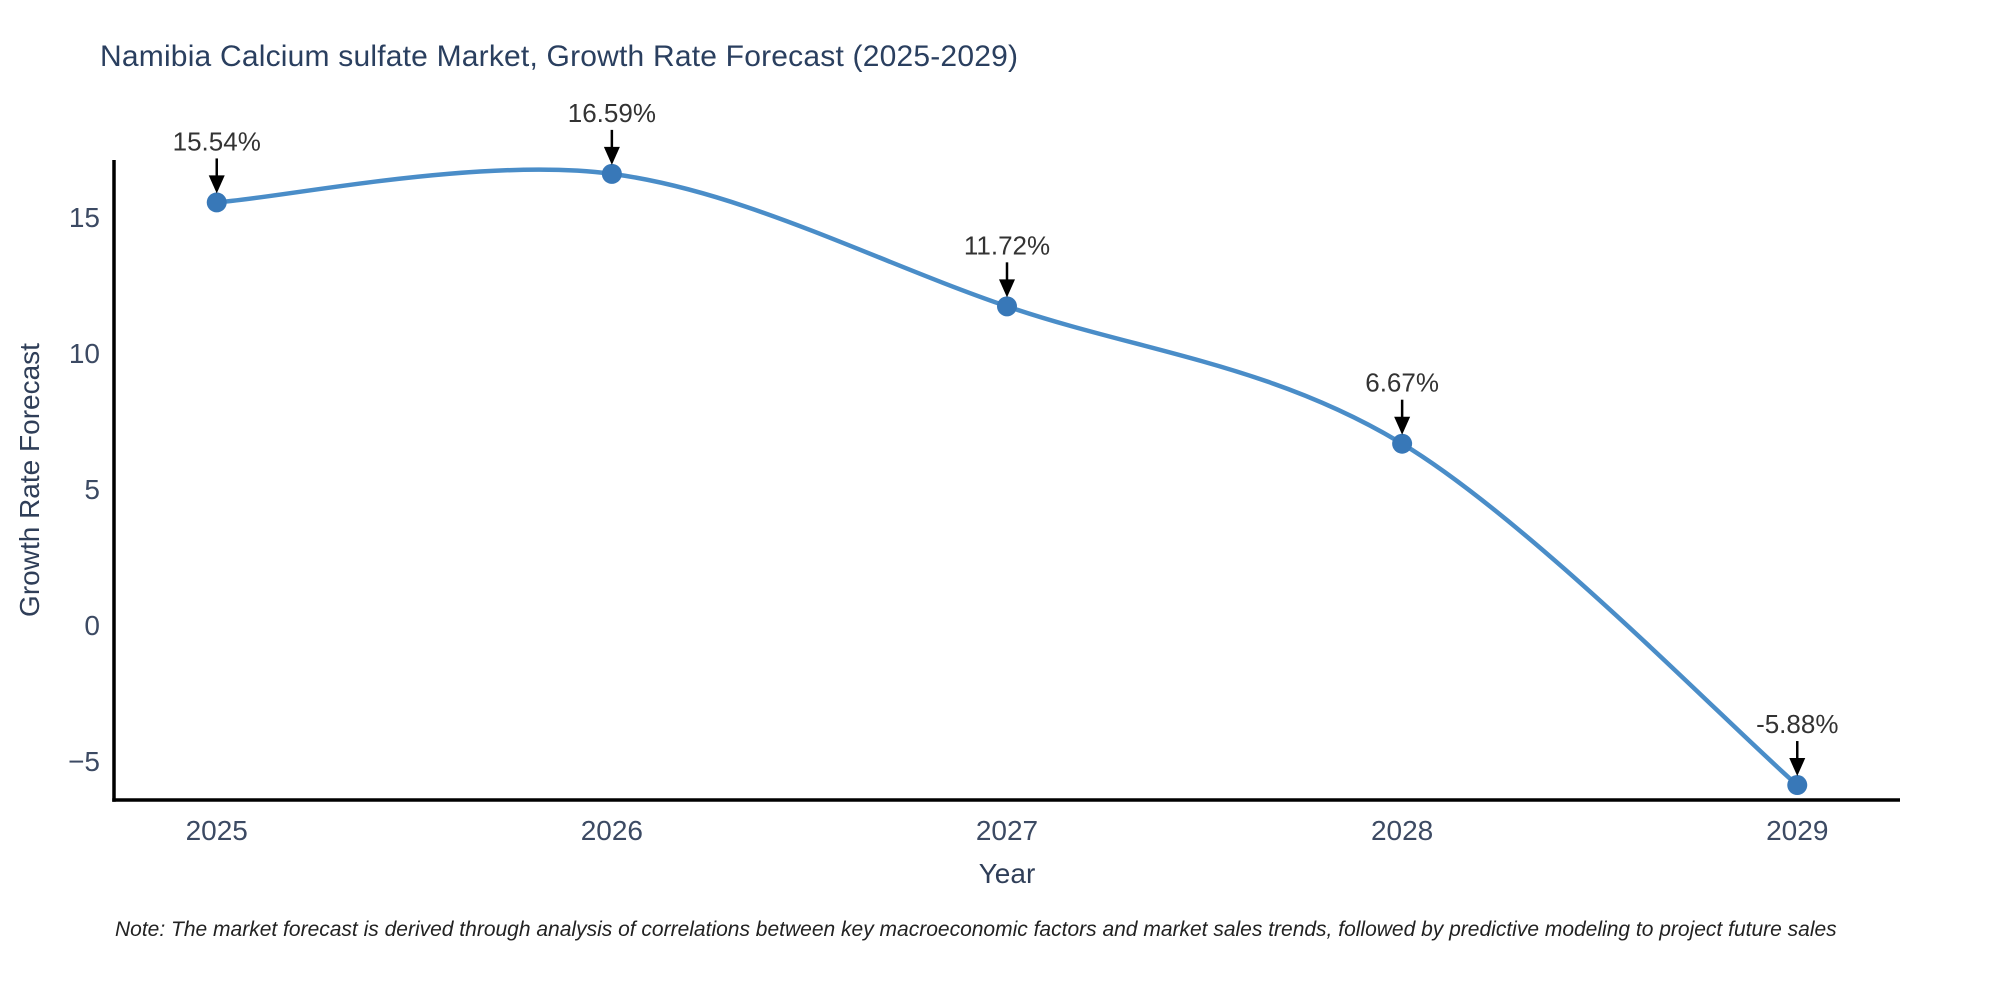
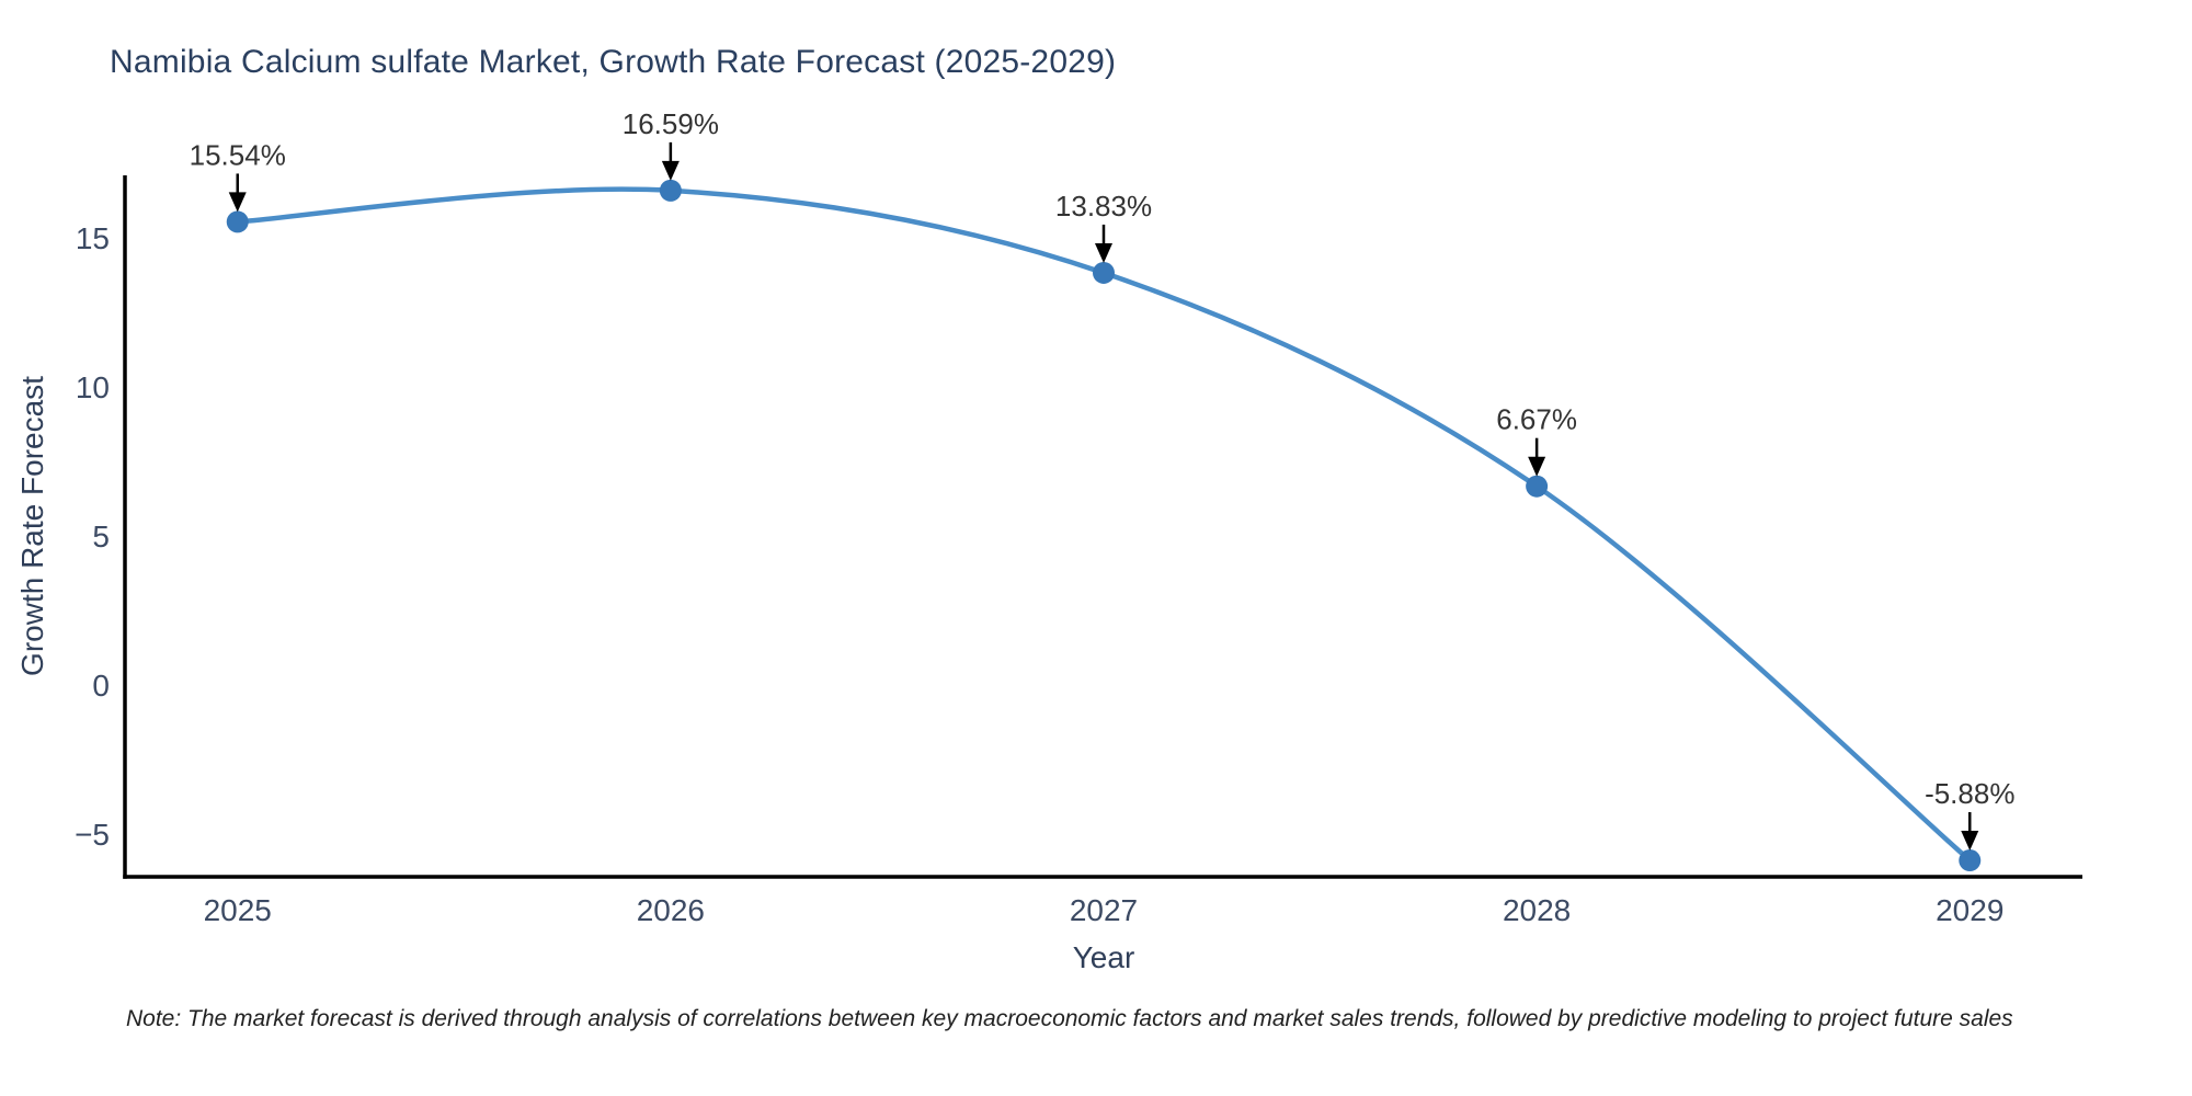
2027: 11.72% -> 13.83%
